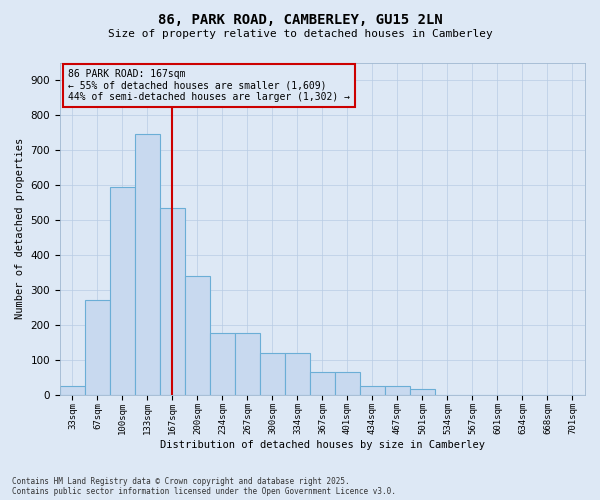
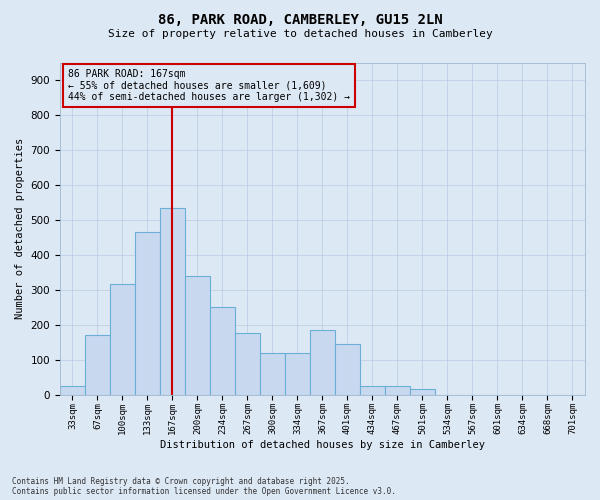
67sqm: 270 -> 170
100sqm: 595 -> 315
133sqm: 745 -> 465
234sqm: 175 -> 250
367sqm: 65 -> 185
401sqm: 65 -> 145
